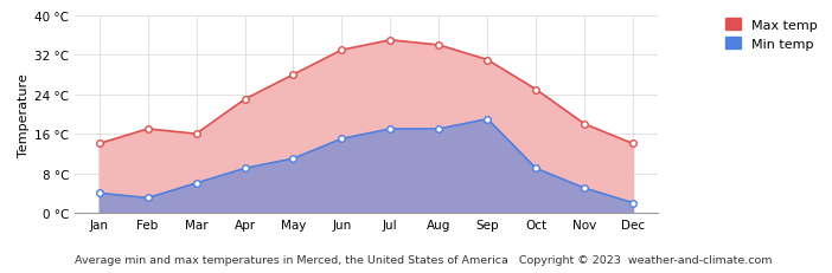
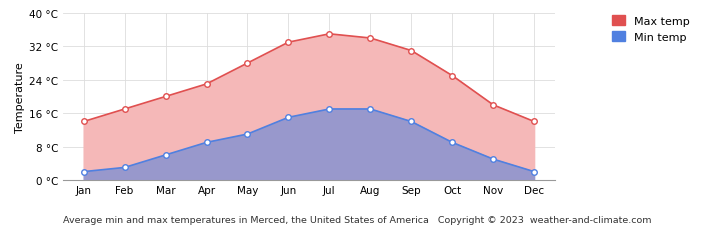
Min temp/Jan: 4 °C -> 2 °C
Max temp/Mar: 16 °C -> 20 °C
Min temp/Sep: 19 °C -> 14 °C
